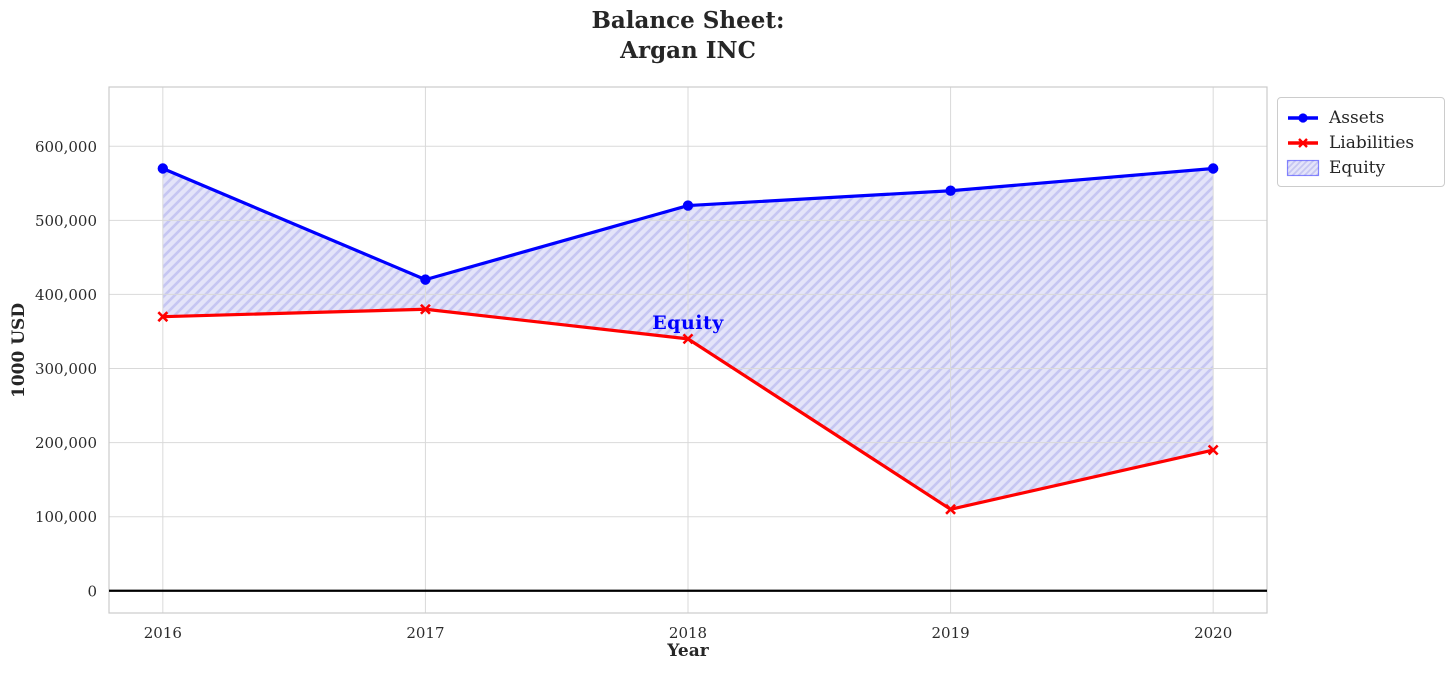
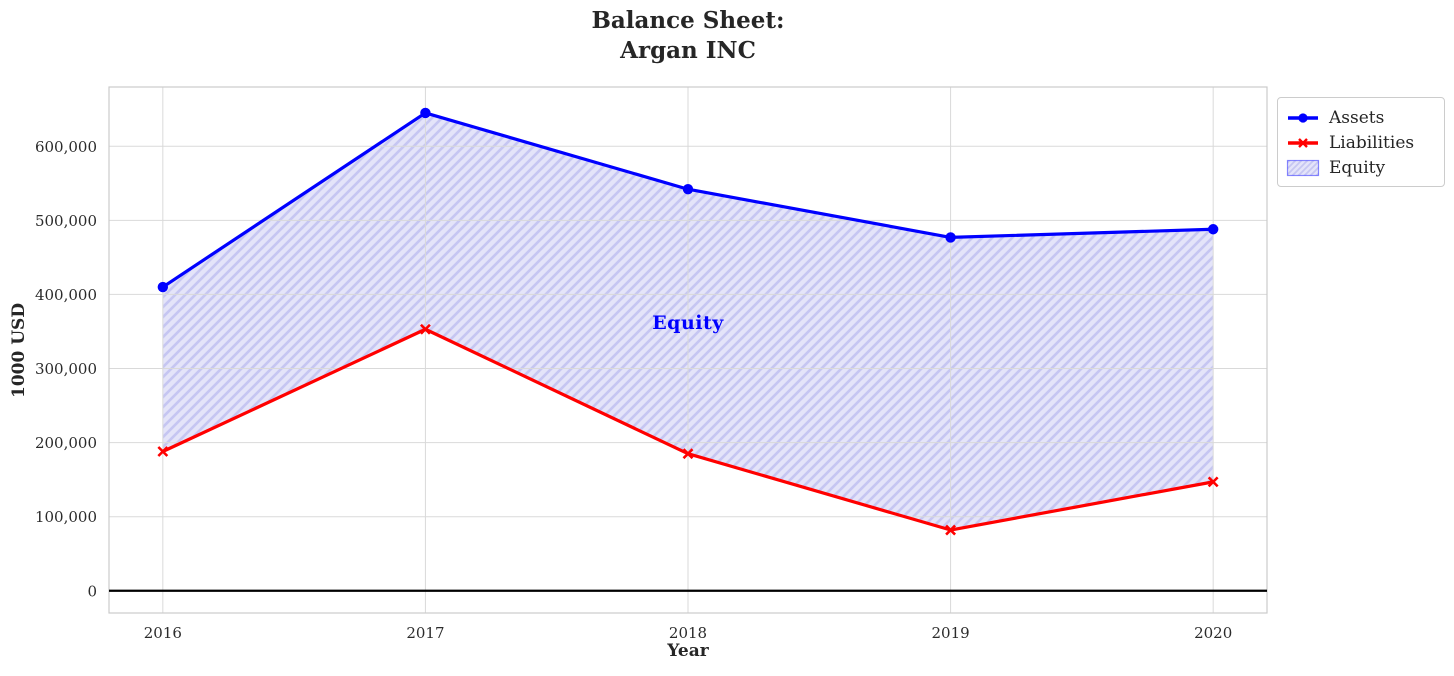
Assets/2016: 570000 -> 410000
Liabilities/2016: 370000 -> 190000
Assets/2017: 420000 -> 640000
Liabilities/2017: 380000 -> 350000
Assets/2018: 520000 -> 540000
Liabilities/2018: 340000 -> 180000
Assets/2019: 540000 -> 480000
Liabilities/2019: 110000 -> 80000
Assets/2020: 570000 -> 490000
Liabilities/2020: 190000 -> 150000
